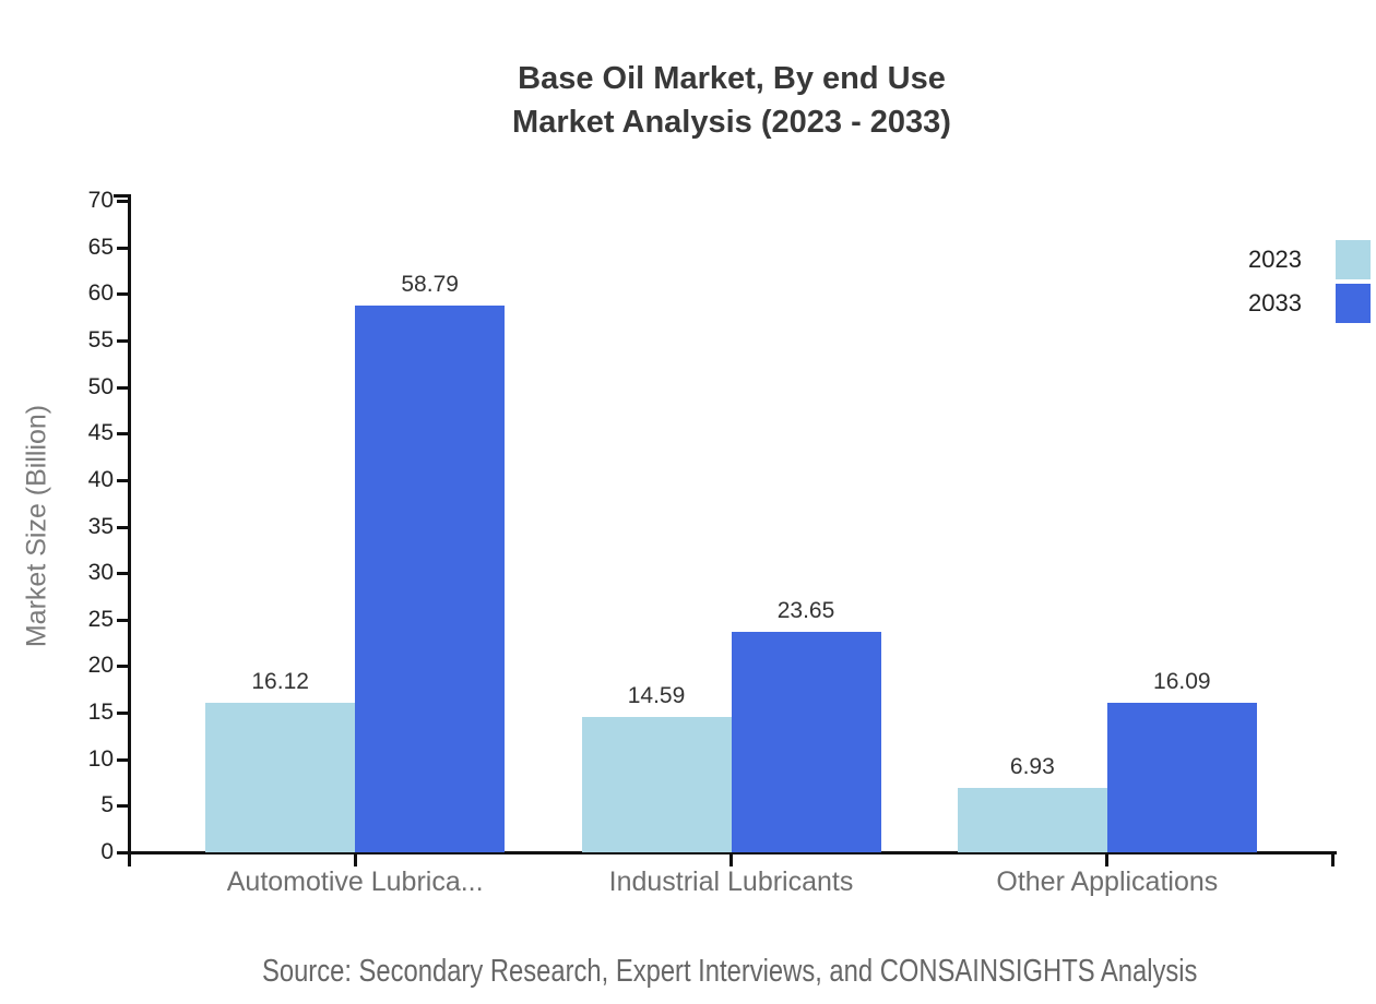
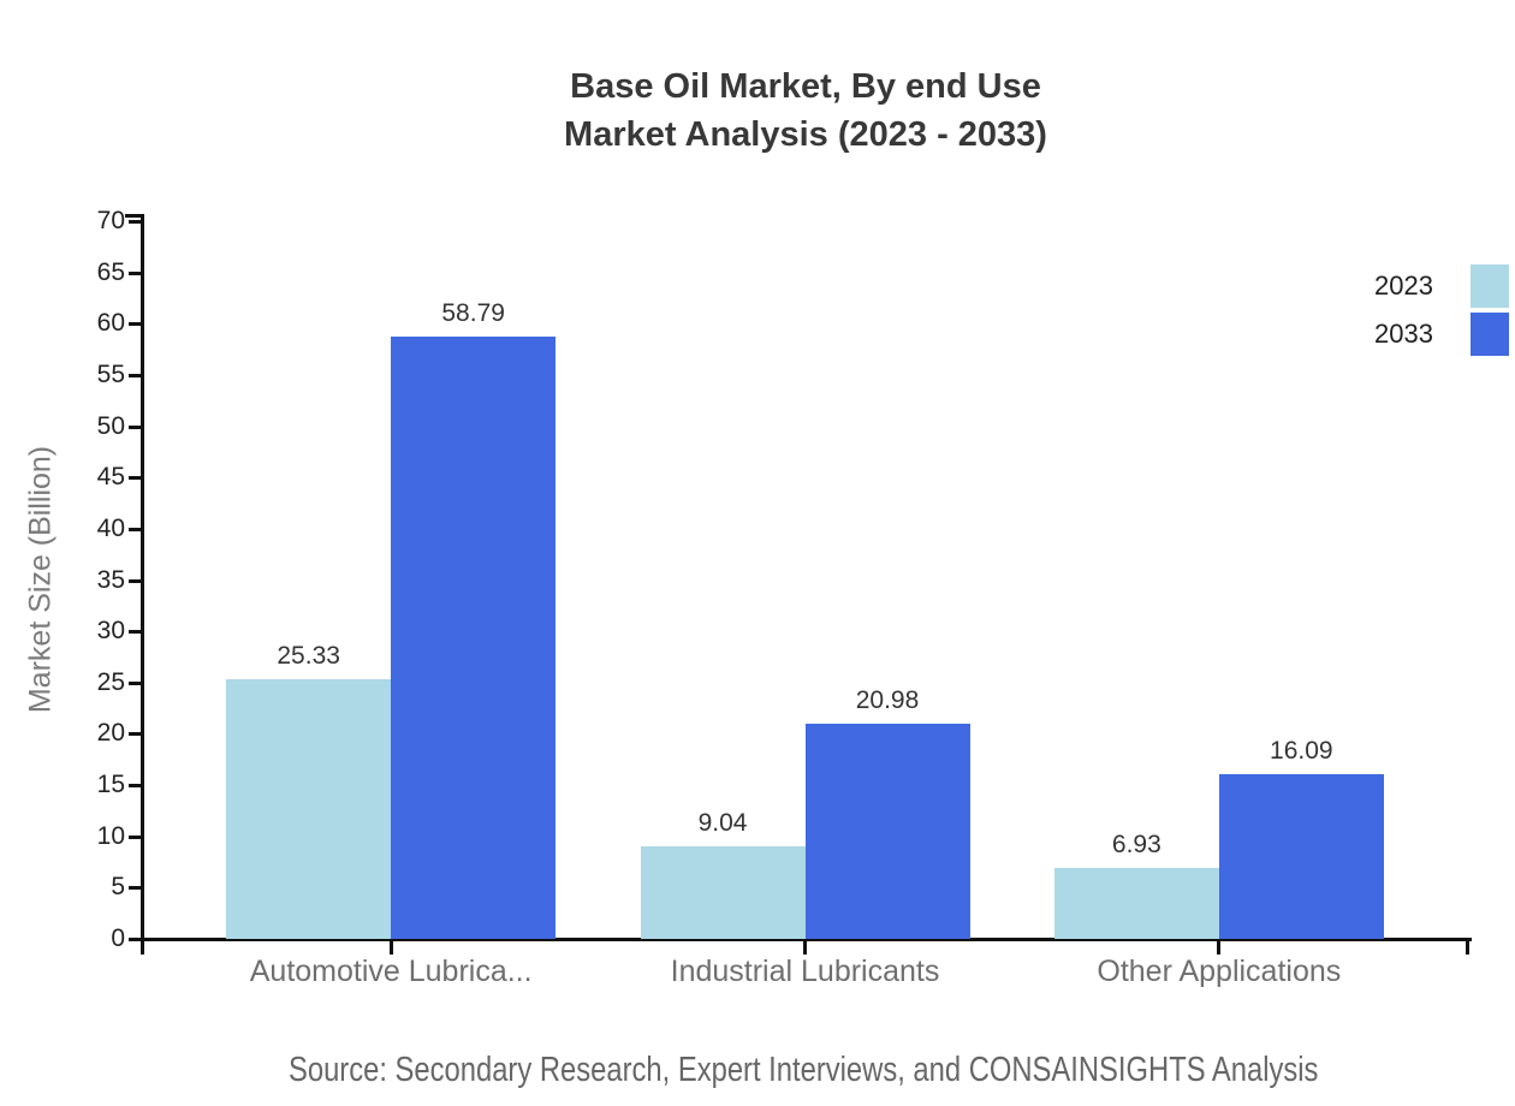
2023/Automotive Lubrica...: 16.12 -> 25.33
2023/Industrial Lubricants: 14.59 -> 9.04
2033/Industrial Lubricants: 23.65 -> 20.98
